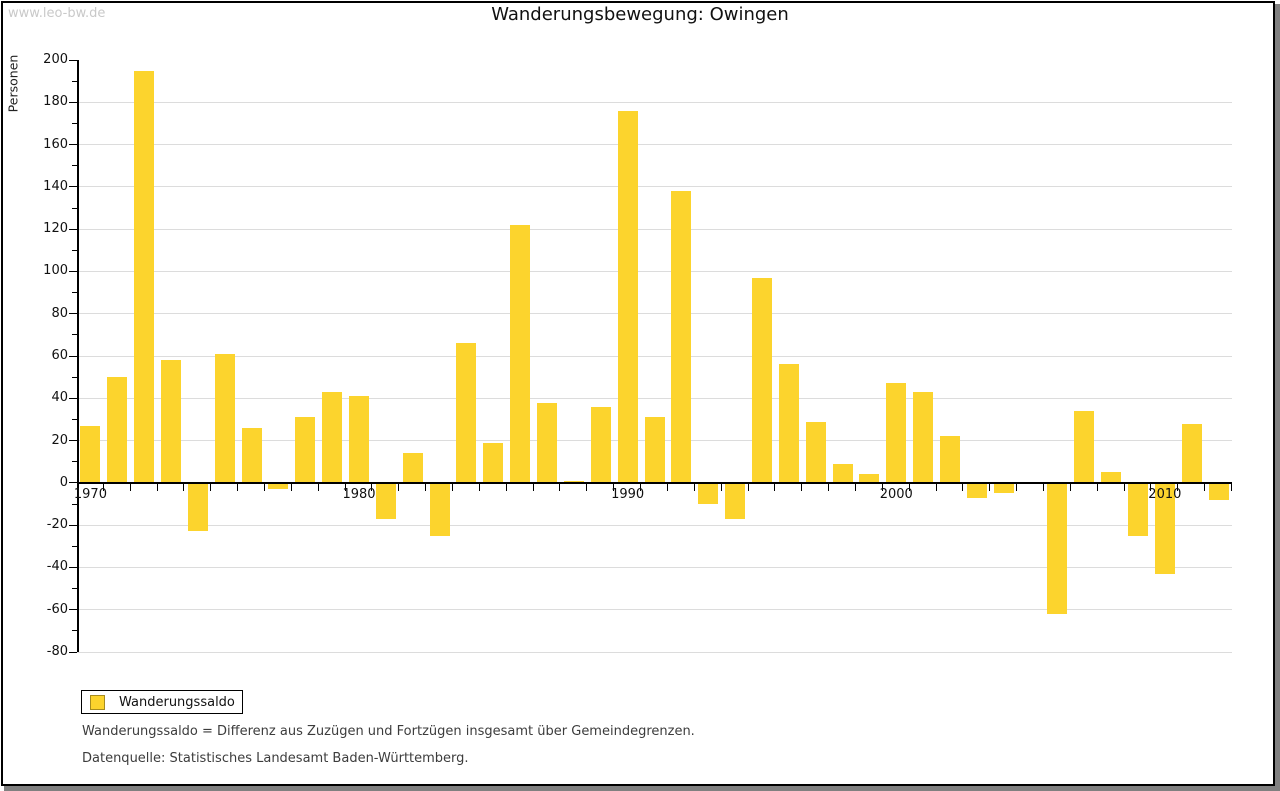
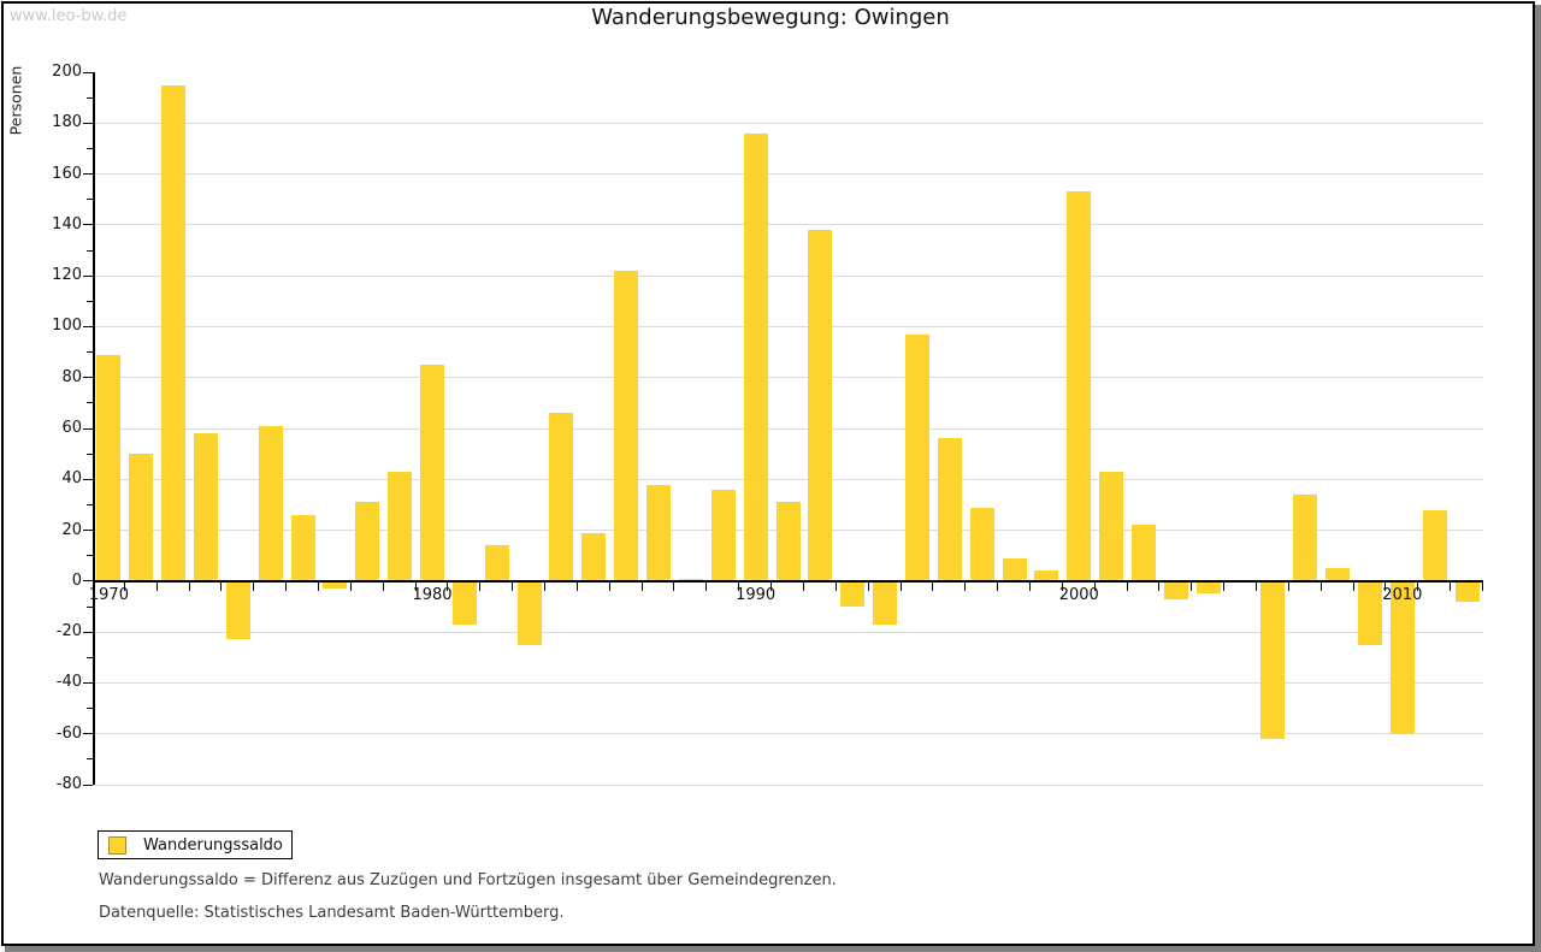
1970: 27 -> 89
1980: 41 -> 85
2000: 47 -> 153
2010: -43 -> -60
